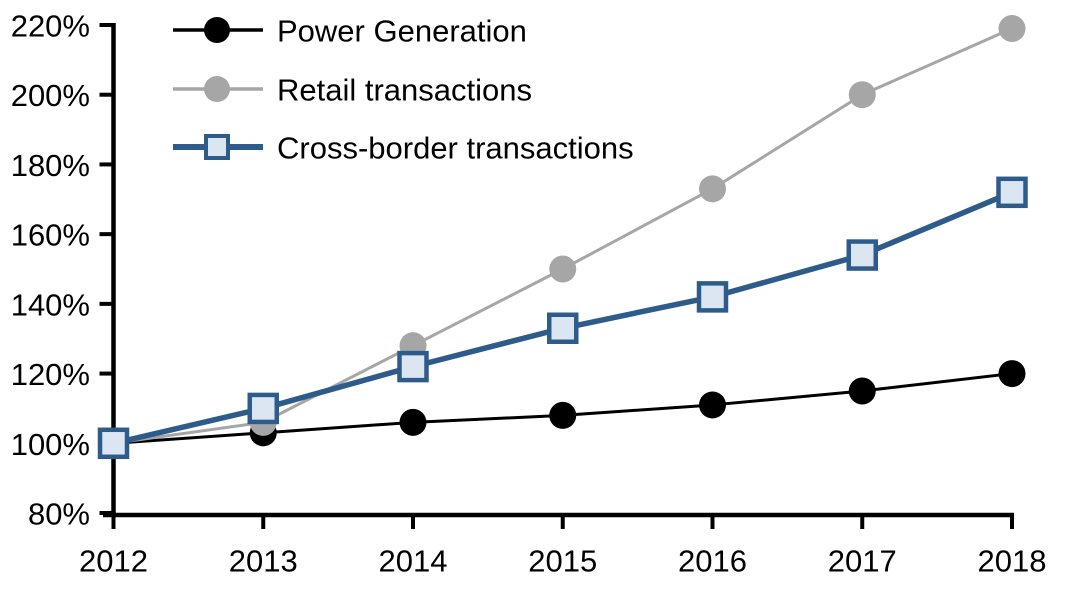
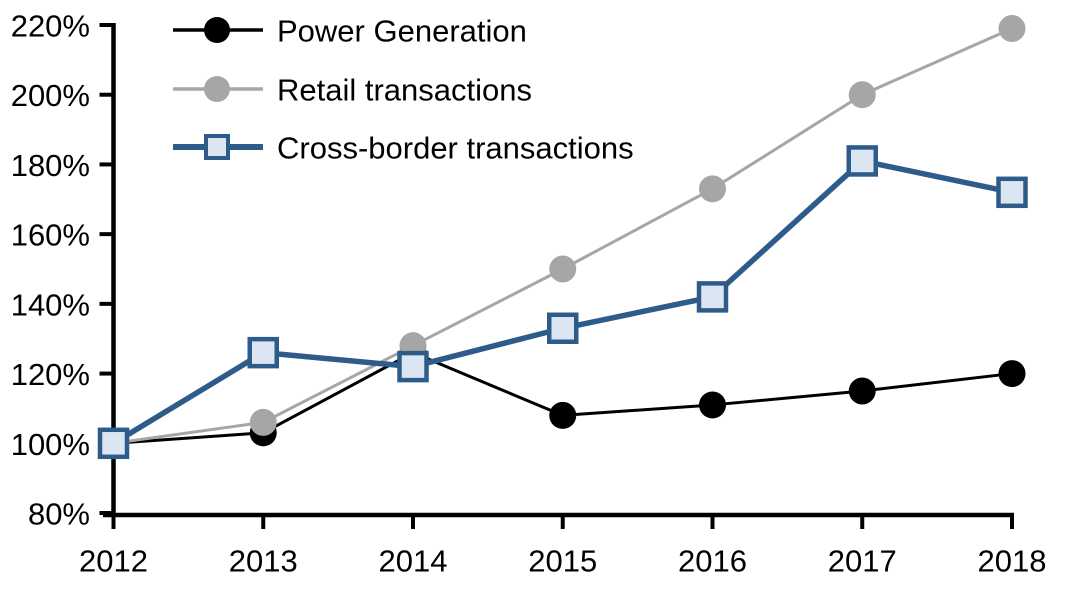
Cross-border transactions/2013: 110% -> 126%
Power Generation/2014: 106% -> 126%
Cross-border transactions/2017: 154% -> 181%
